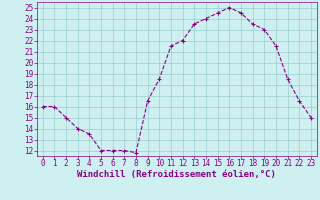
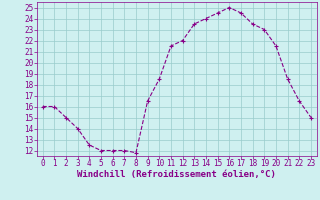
4: 13.5 -> 12.5
